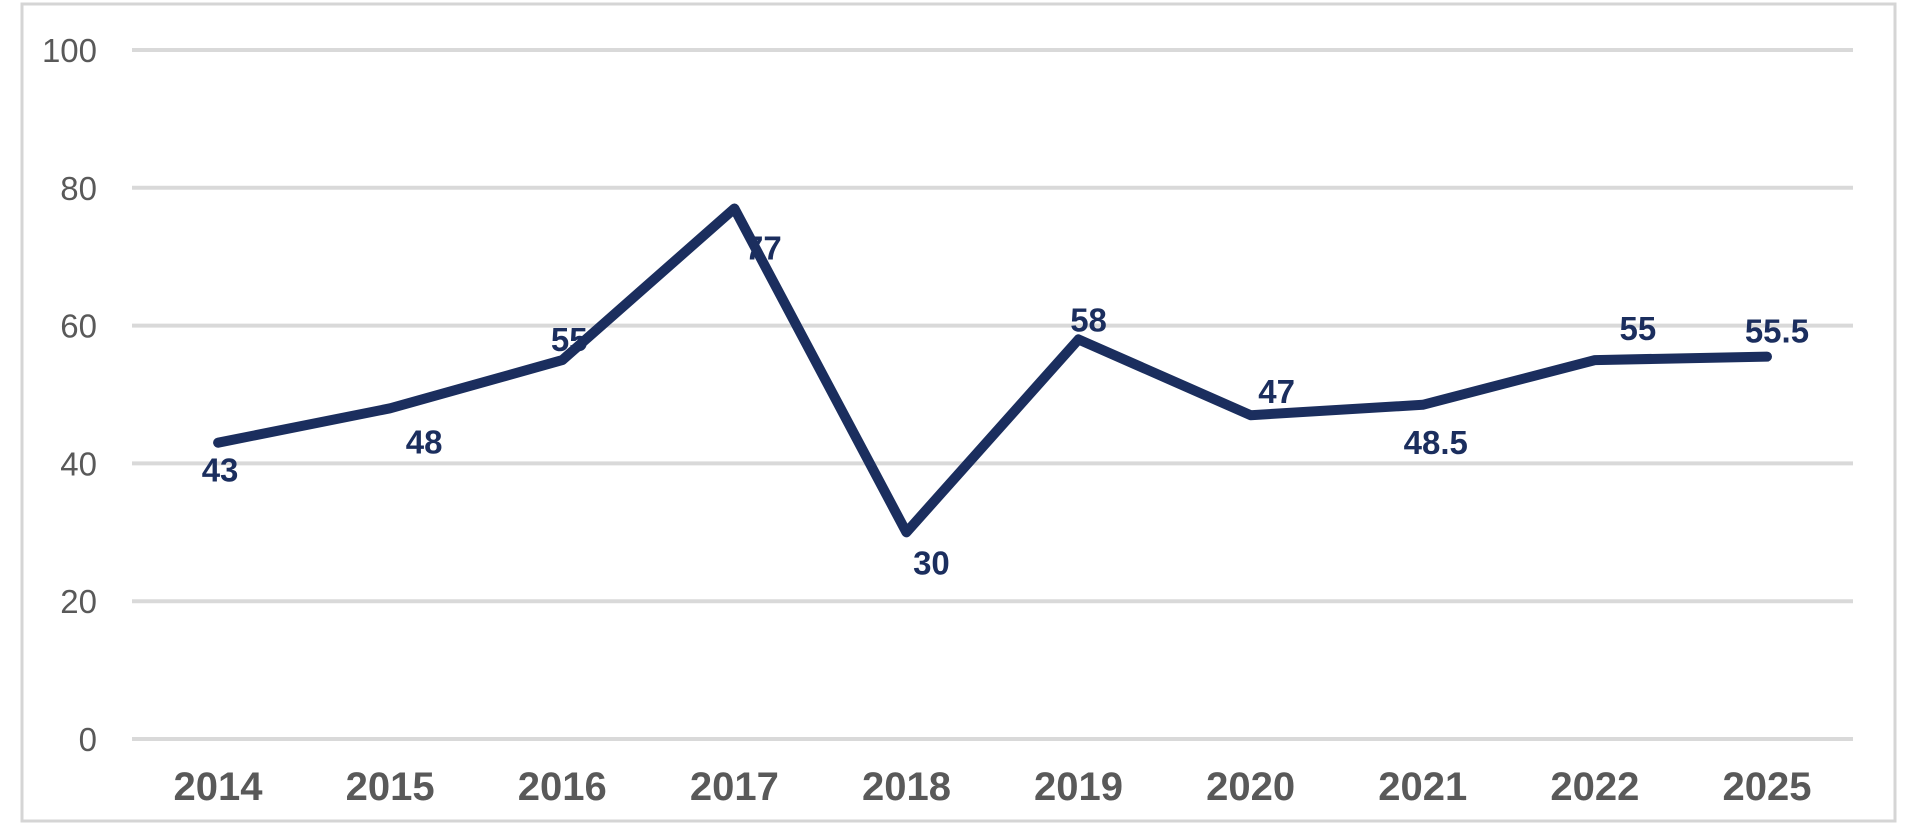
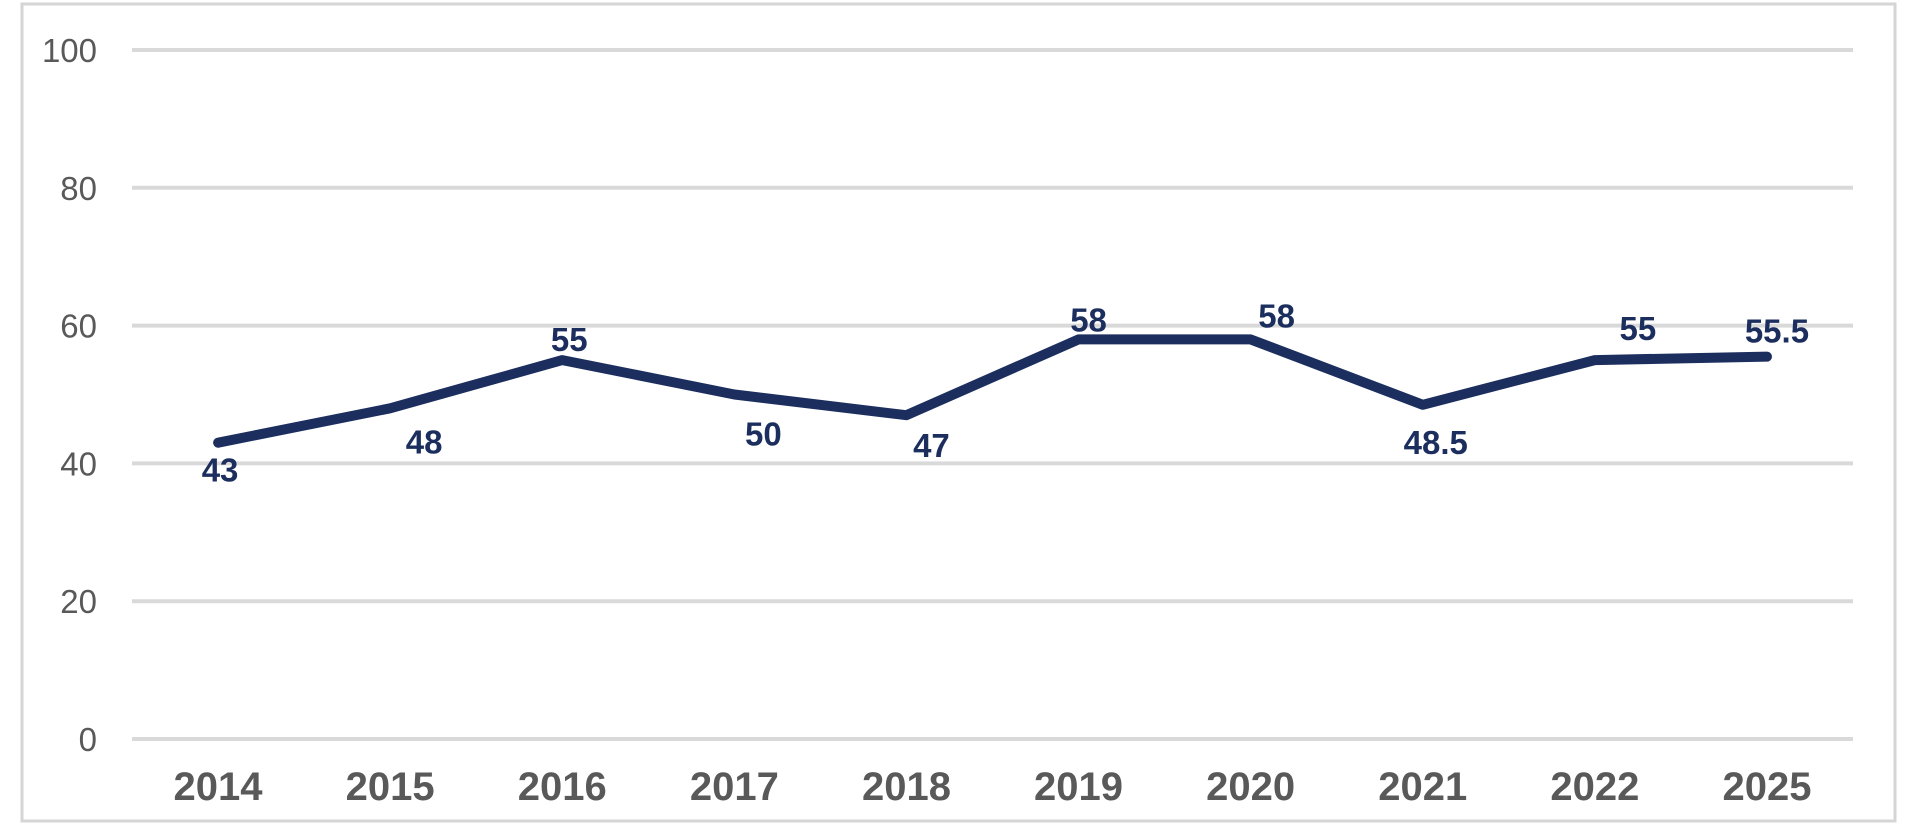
2017: 77 -> 50
2018: 30 -> 47
2020: 47 -> 58
